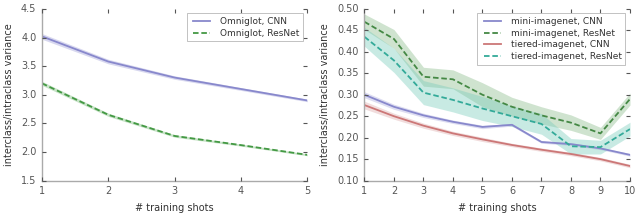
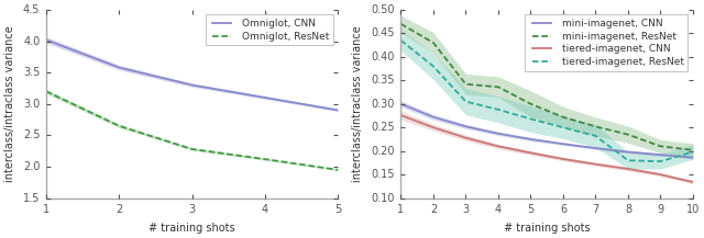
mini-imagenet, CNN/6: 0.230 -> 0.215
mini-imagenet, CNN/7: 0.190 -> 0.206
mini-imagenet, CNN/8: 0.185 -> 0.198
mini-imagenet, CNN/9: 0.175 -> 0.192
mini-imagenet, CNN/10: 0.160 -> 0.186
mini-imagenet, ResNet/10: 0.290 -> 0.202
tiered-imagenet, ResNet/10: 0.220 -> 0.198
